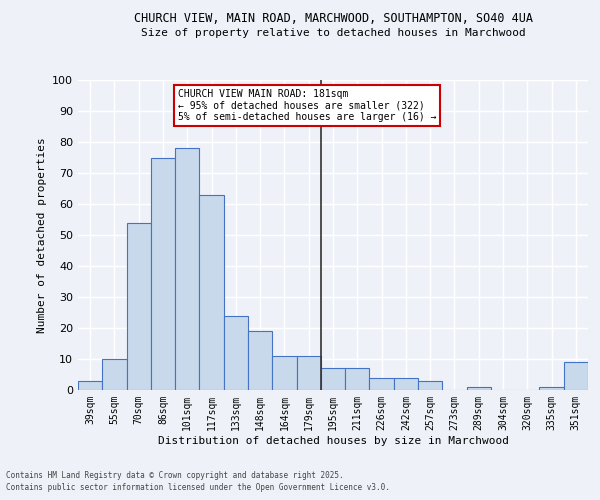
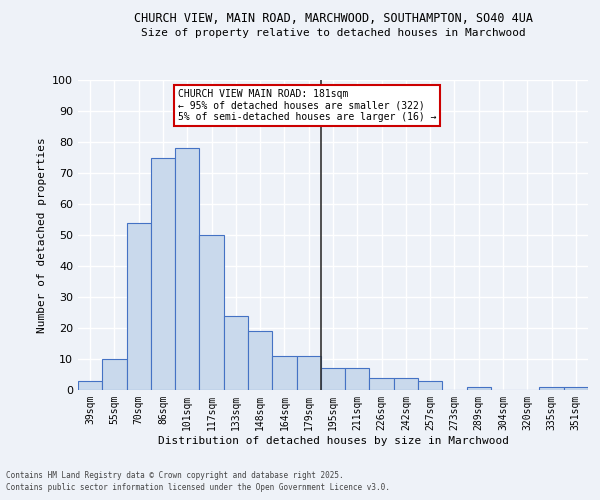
117sqm: 63 -> 50
351sqm: 9 -> 1
